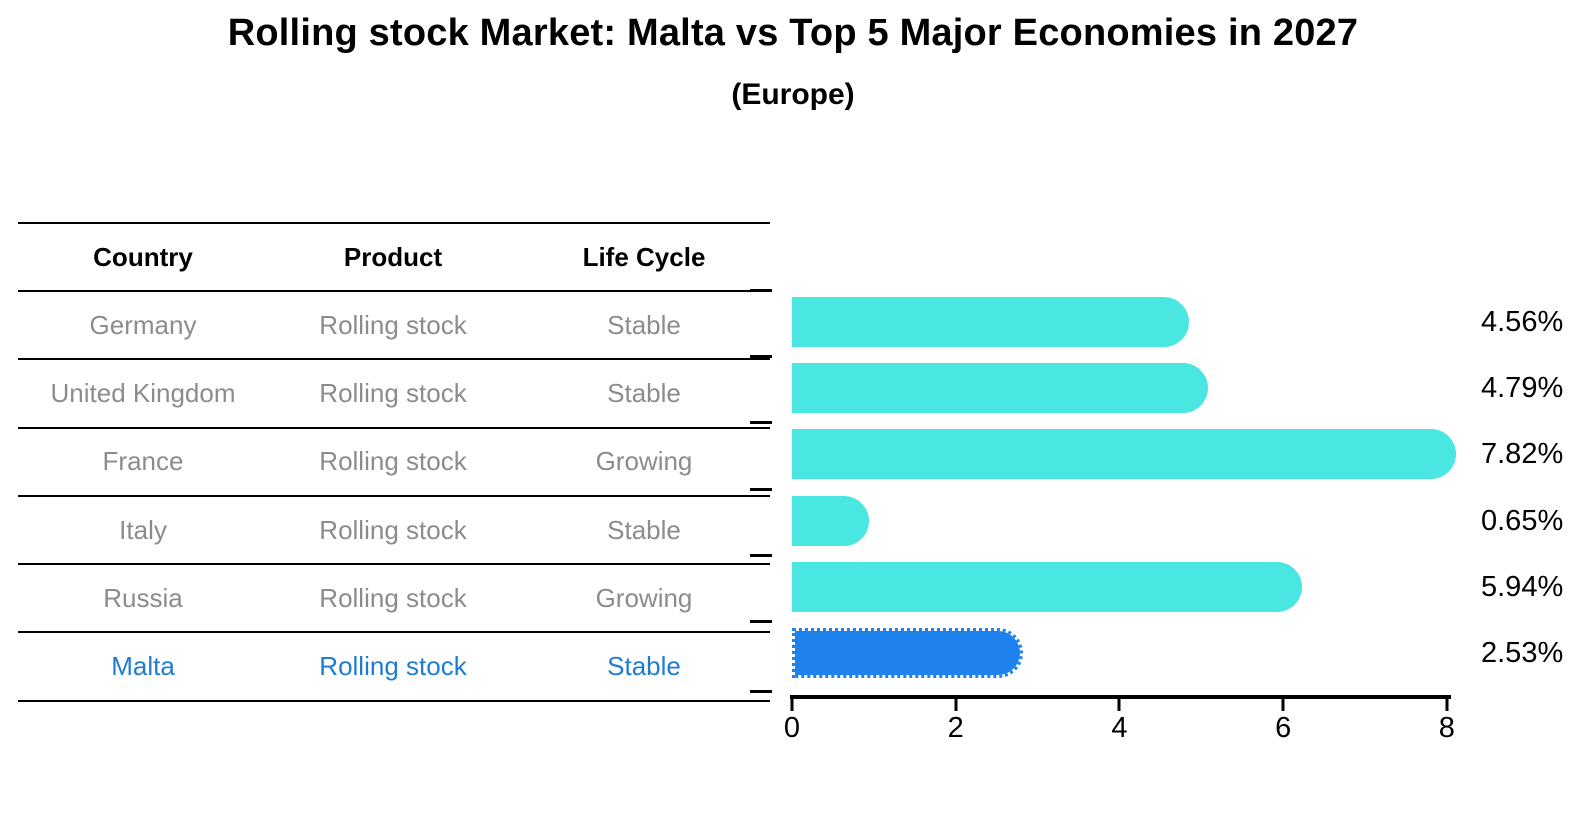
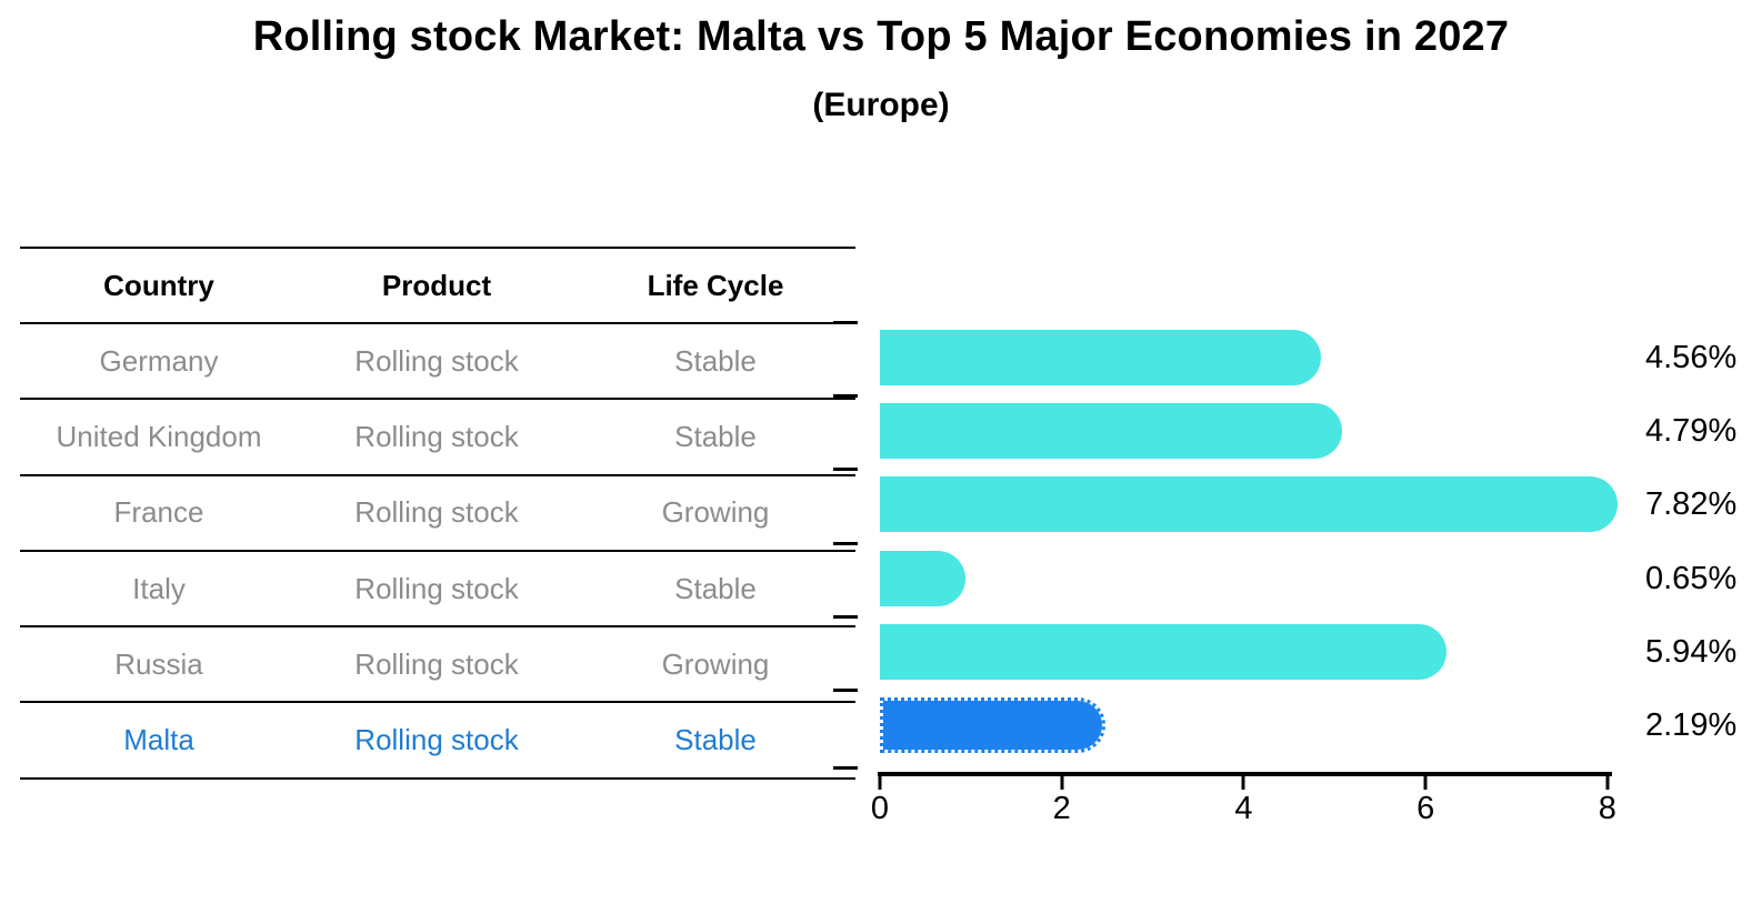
Malta: 2.53% -> 2.19%
